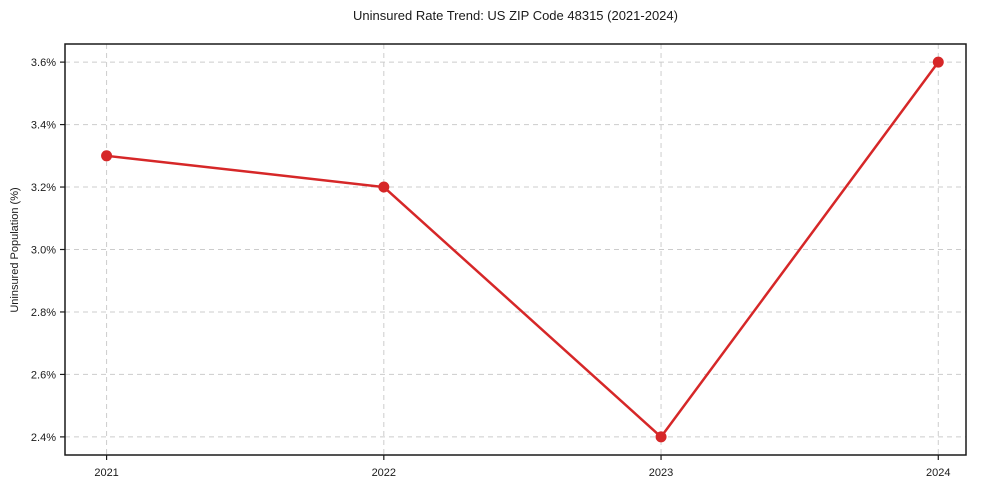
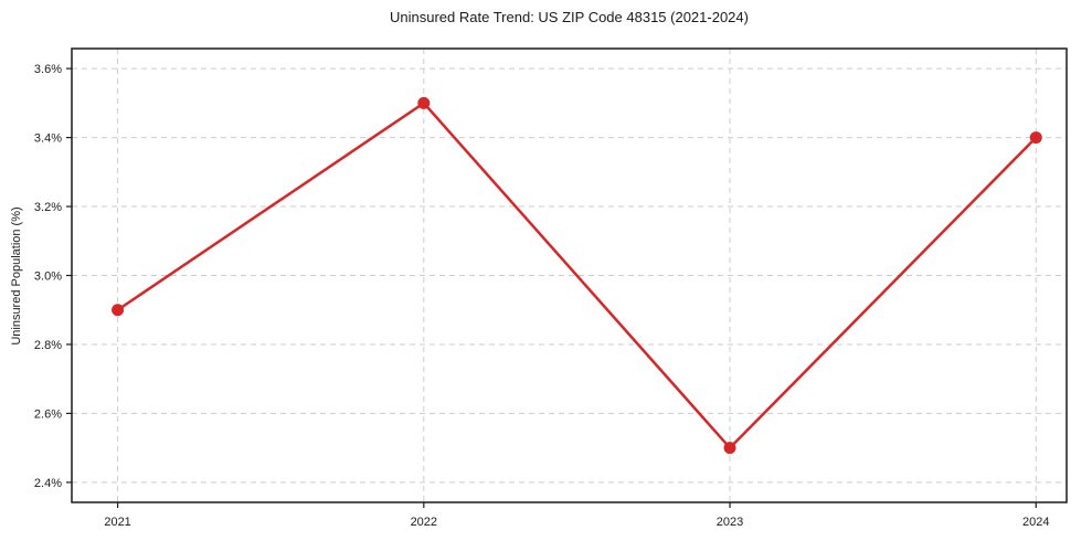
2021: 3.3% -> 2.9%
2022: 3.2% -> 3.5%
2023: 2.4% -> 2.5%
2024: 3.6% -> 3.4%
